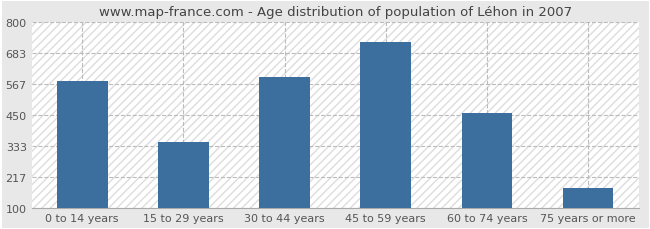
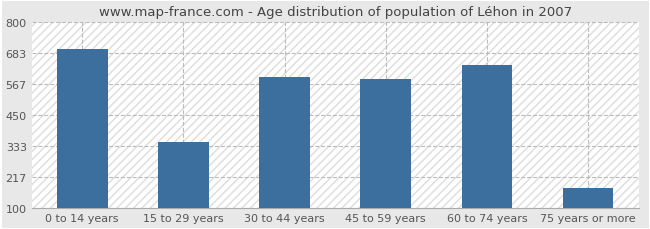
0 to 14 years: 575 -> 695
45 to 59 years: 722 -> 585
60 to 74 years: 455 -> 635
